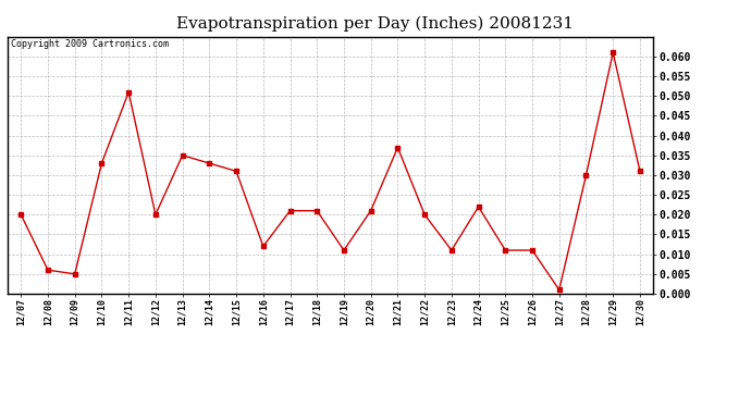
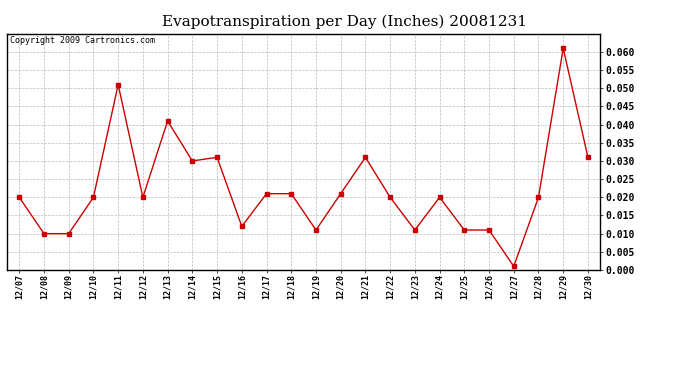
12/08: 0.006 -> 0.010
12/09: 0.005 -> 0.010
12/10: 0.033 -> 0.020
12/13: 0.035 -> 0.041
12/14: 0.033 -> 0.030
12/21: 0.037 -> 0.031
12/24: 0.022 -> 0.020
12/28: 0.030 -> 0.020
